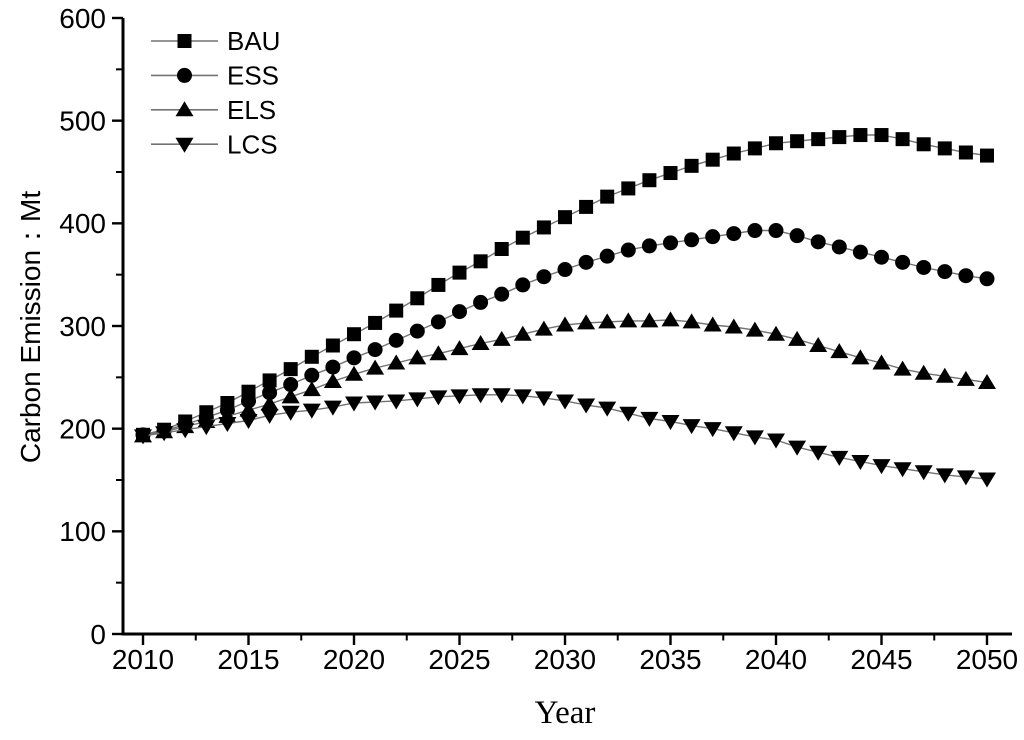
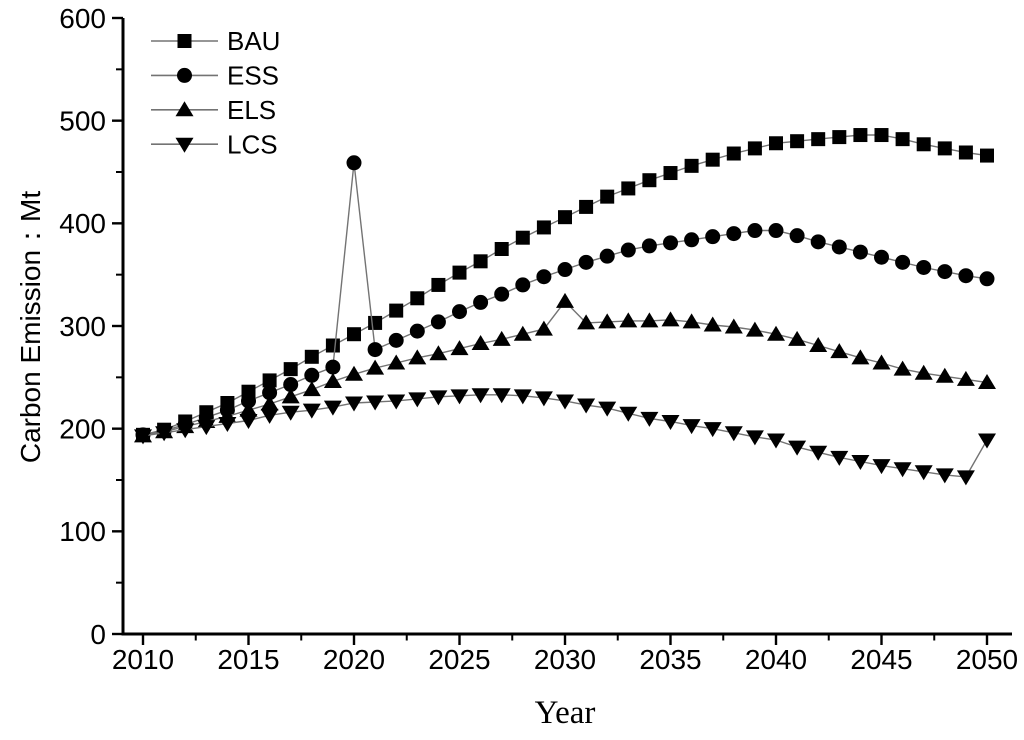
ESS/2020: 269 -> 459
ELS/2030: 301 -> 324
LCS/2050: 151 -> 189
